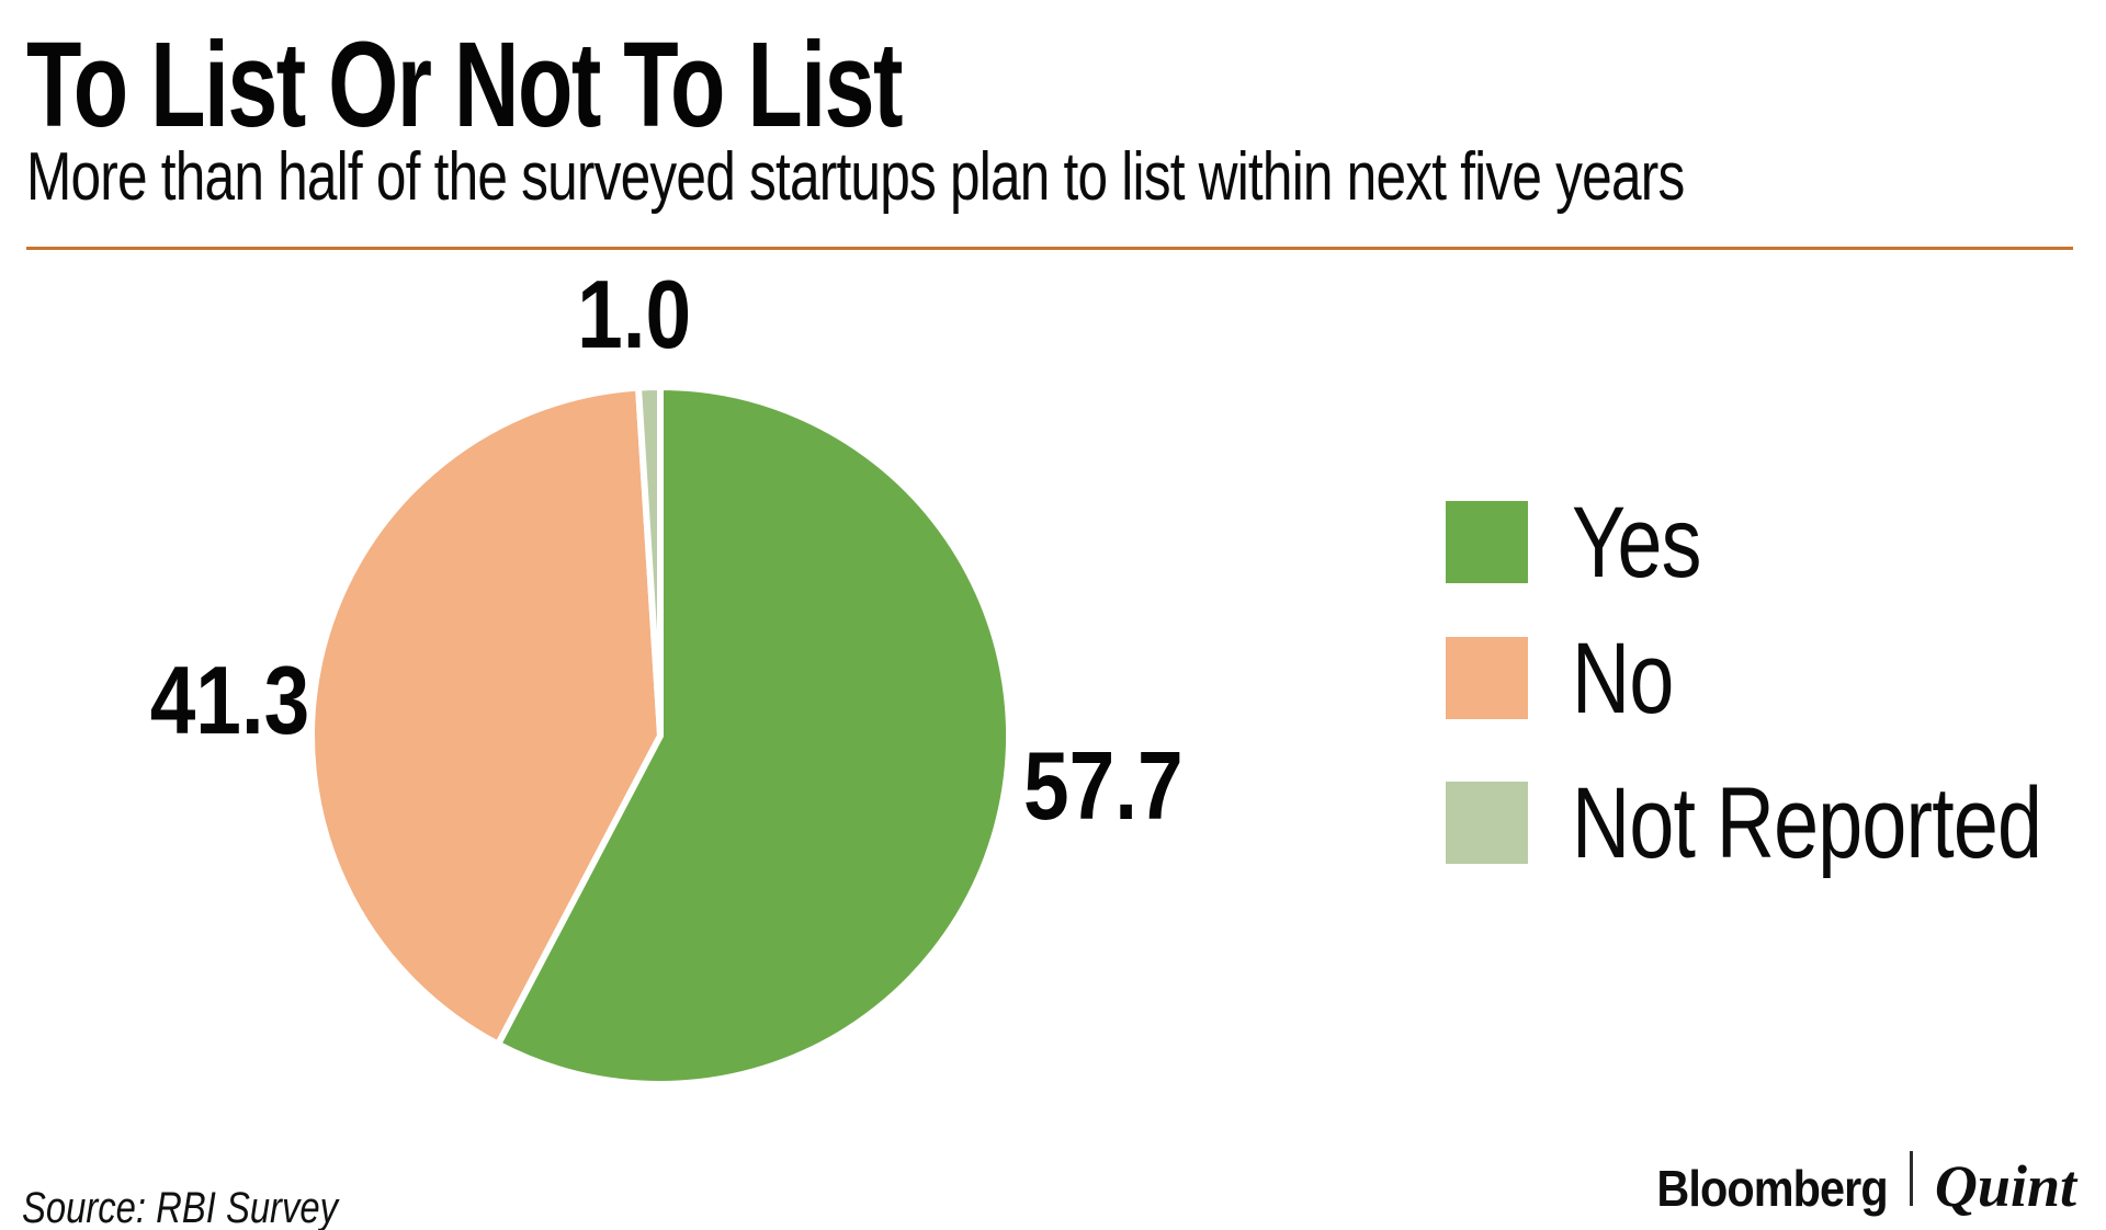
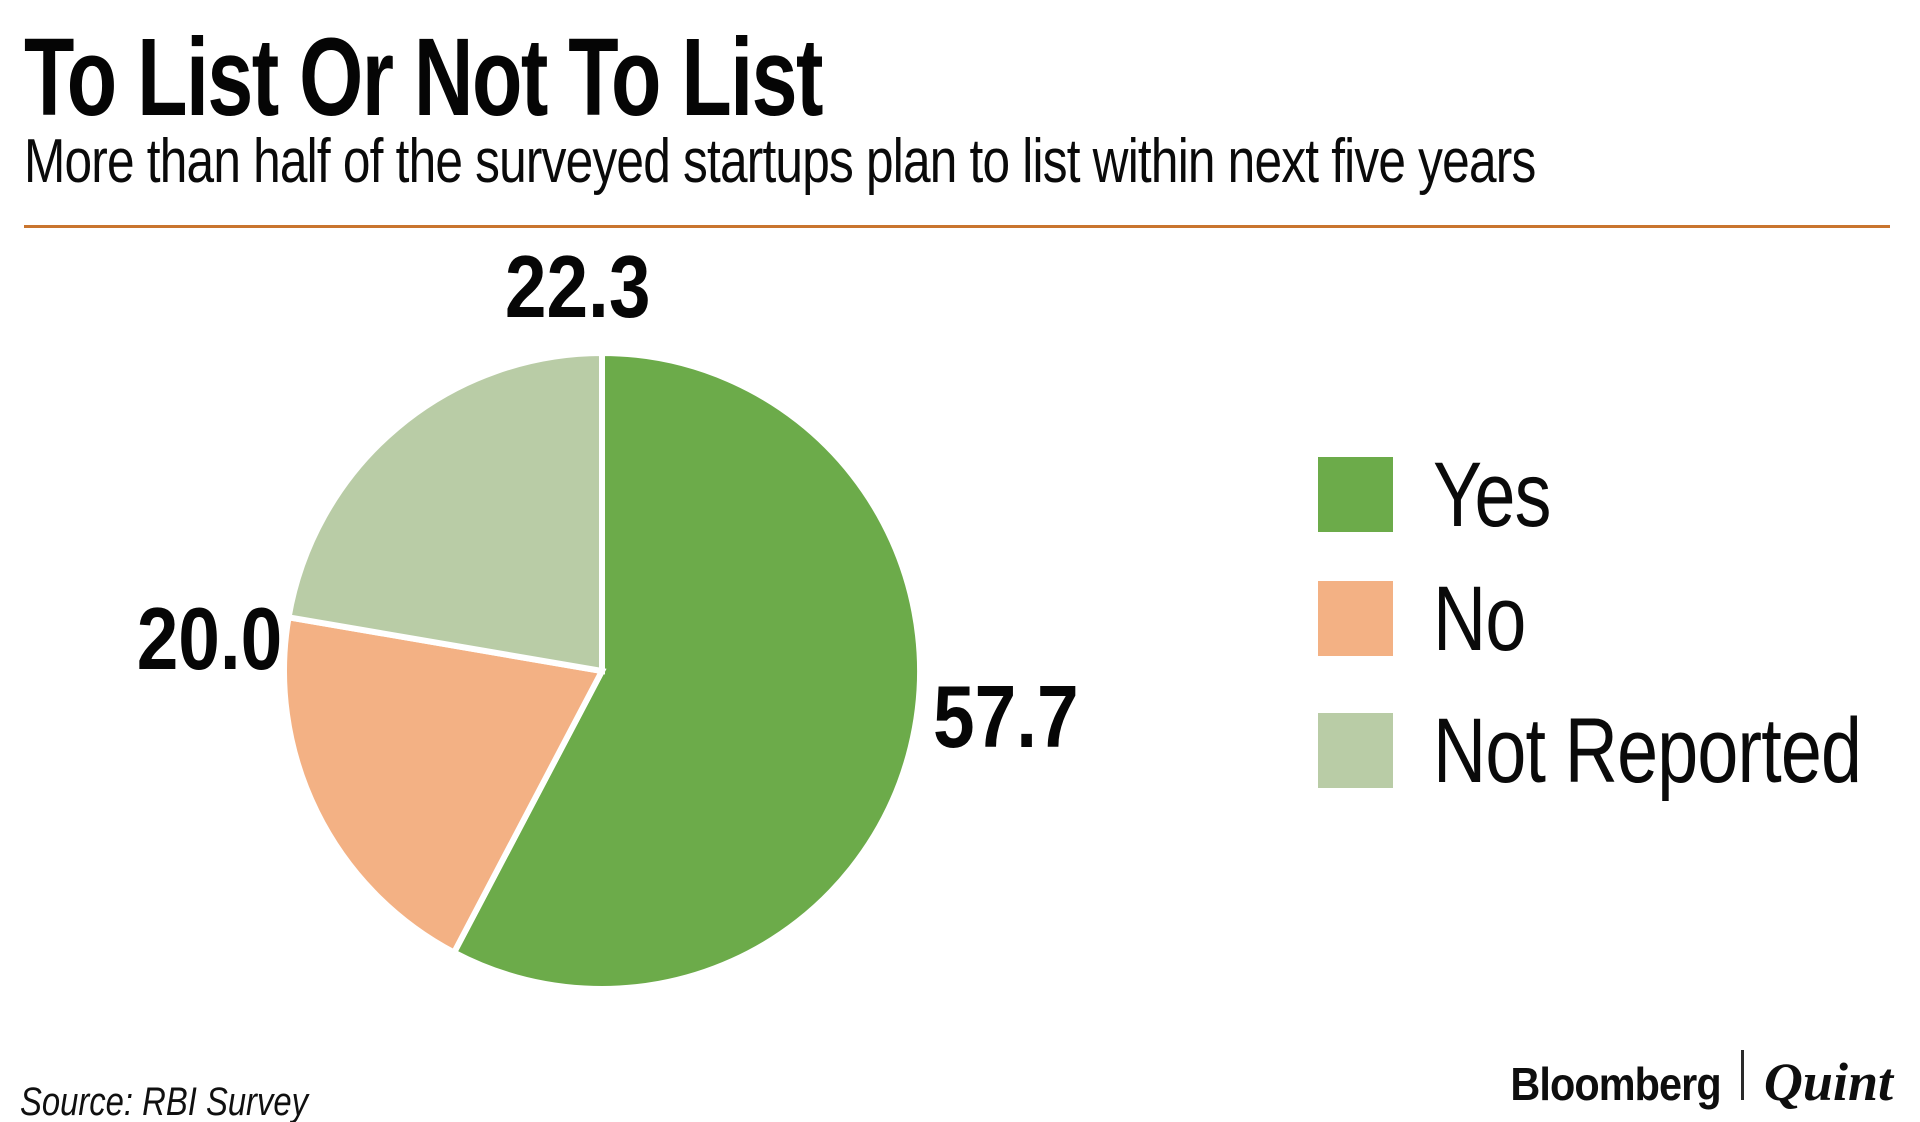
No: 41.3 -> 20.0
Not Reported: 1.0 -> 22.3
